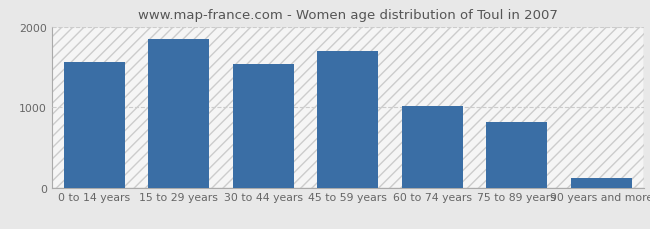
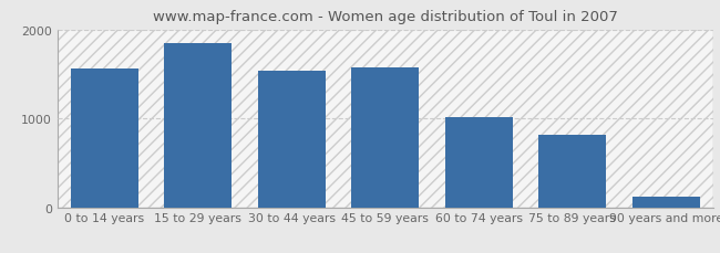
45 to 59 years: 1700 -> 1570
